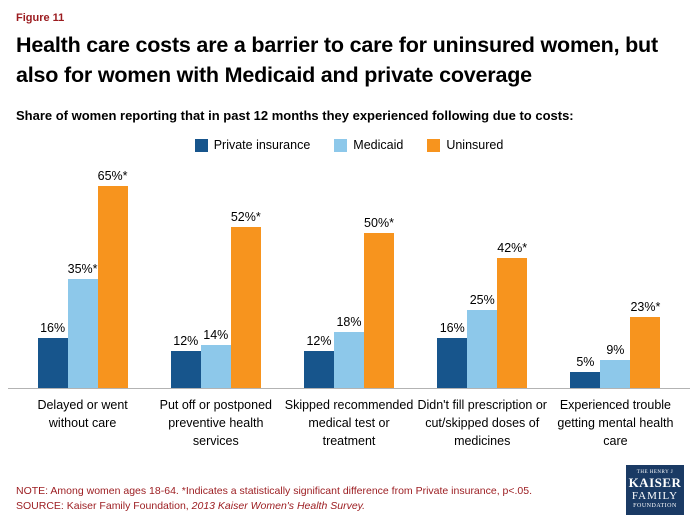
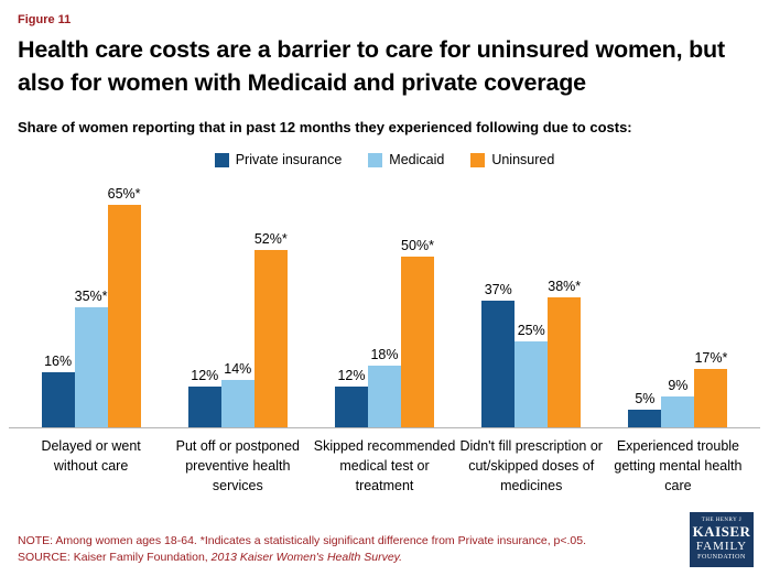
Private insurance/Didn't fill prescription or cut/skipped doses of medicines: 16% -> 37%
Uninsured/Didn't fill prescription or cut/skipped doses of medicines: 42 -> 38
Uninsured/Experienced trouble getting mental health care: 23 -> 17
